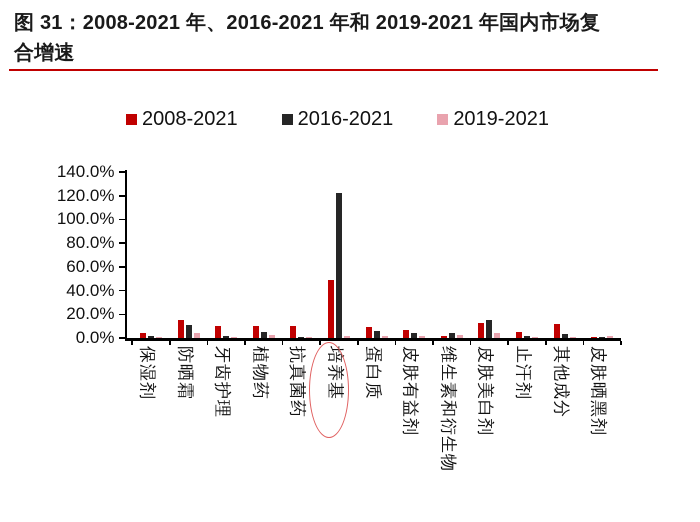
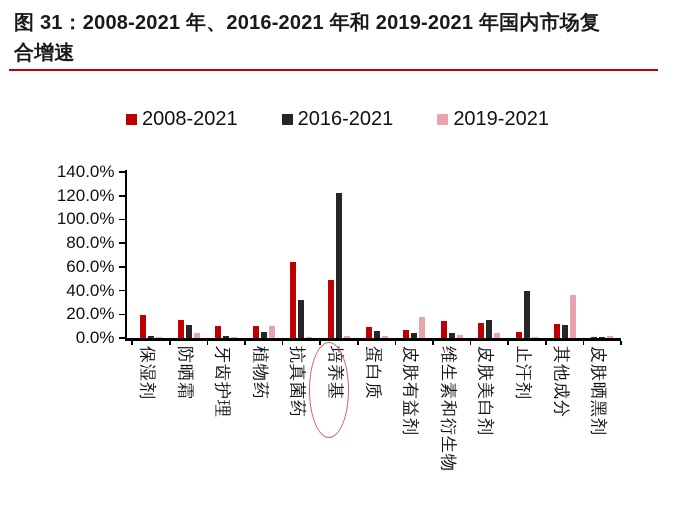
2008-2021/保湿剂: 4% -> 19%
2019-2021/植物药: 2% -> 10%
2008-2021/抗真菌药: 10% -> 64%
2016-2021/抗真菌药: 1% -> 32%
2019-2021/皮肤有益剂: 2% -> 18%
2008-2021/维生素和衍生物: 2% -> 14%
2016-2021/止汗剂: 2% -> 40%
2016-2021/其他成分: 4% -> 11%
2019-2021/其他成分: 1% -> 36%
